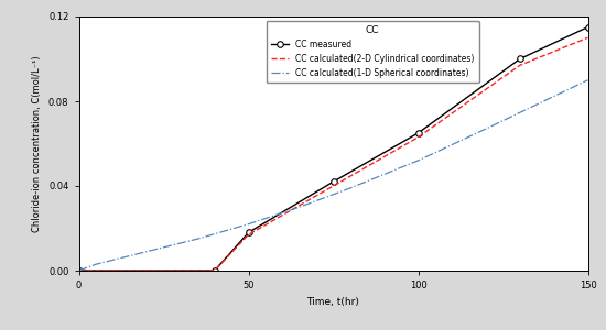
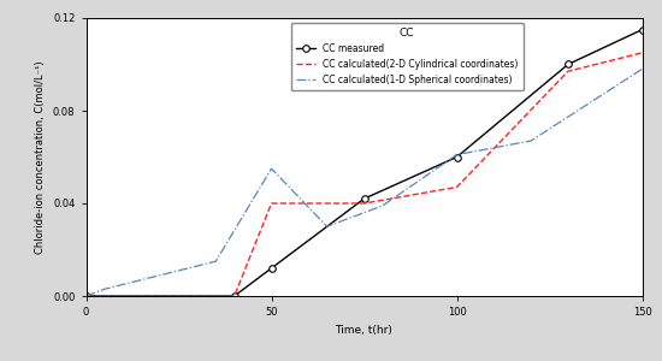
CC measured/50: 0.018 -> 0.012
CC calculated(2-D Cylindrical coordinates)/50: 0.017 -> 0.040
CC calculated(1-D Spherical coordinates)/50: 0.022 -> 0.055
CC measured/100: 0.065 -> 0.060
CC calculated(2-D Cylindrical coordinates)/100: 0.063 -> 0.047
CC calculated(1-D Spherical coordinates)/100: 0.052 -> 0.061
CC calculated(2-D Cylindrical coordinates)/150: 0.110 -> 0.105
CC calculated(1-D Spherical coordinates)/150: 0.090 -> 0.098
